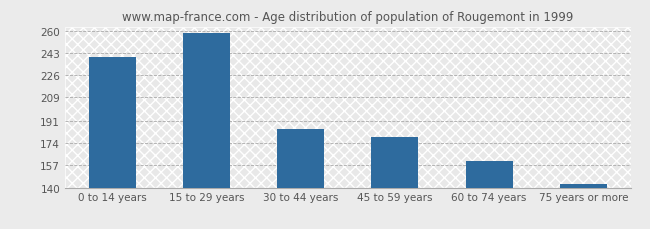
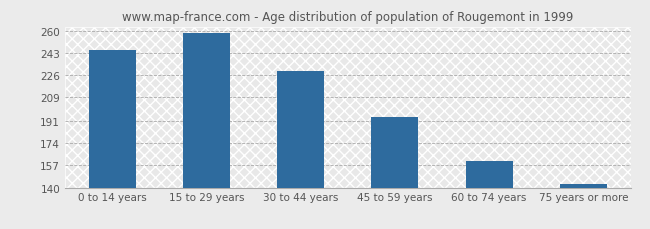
0 to 14 years: 240 -> 245
30 to 44 years: 185 -> 229
45 to 59 years: 179 -> 194
